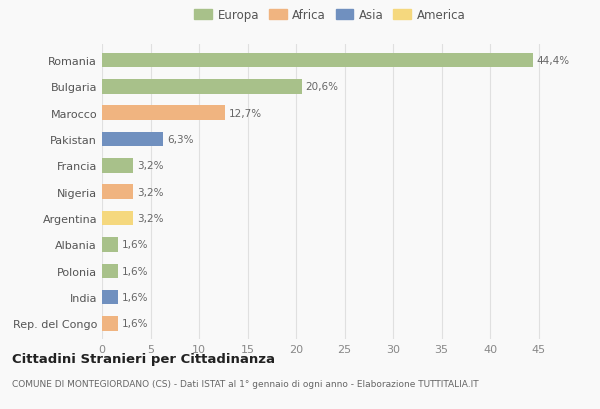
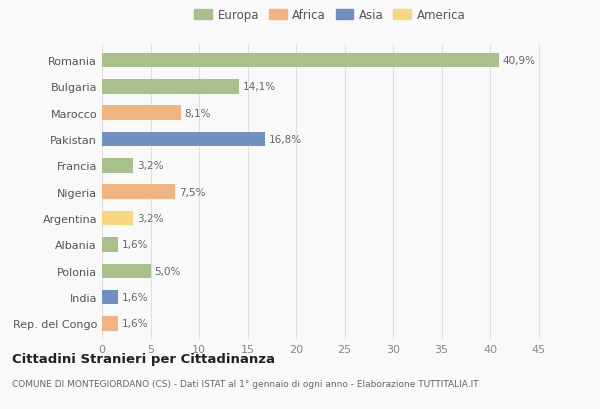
Romania: 44,4% -> 40,9%
Bulgaria: 20,6% -> 14,1%
Marocco: 12,7% -> 8,1%
Pakistan: 6,3% -> 16,8%
Nigeria: 3,2% -> 7,5%
Polonia: 1,6% -> 5,0%
